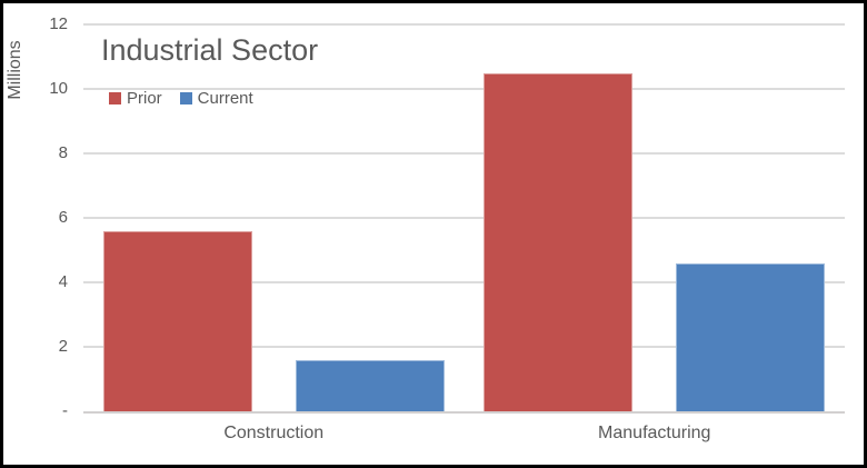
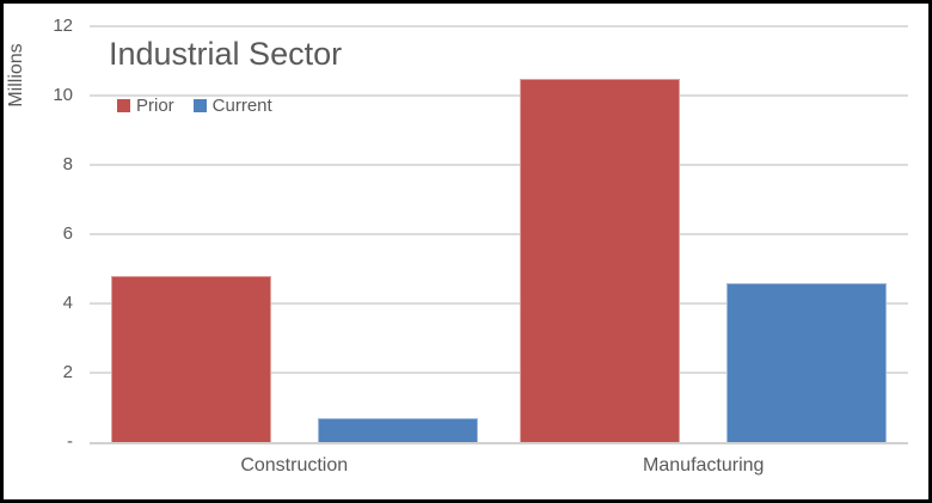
Prior/Construction: 5.6 -> 4.8
Current/Construction: 1.6 -> 0.7
